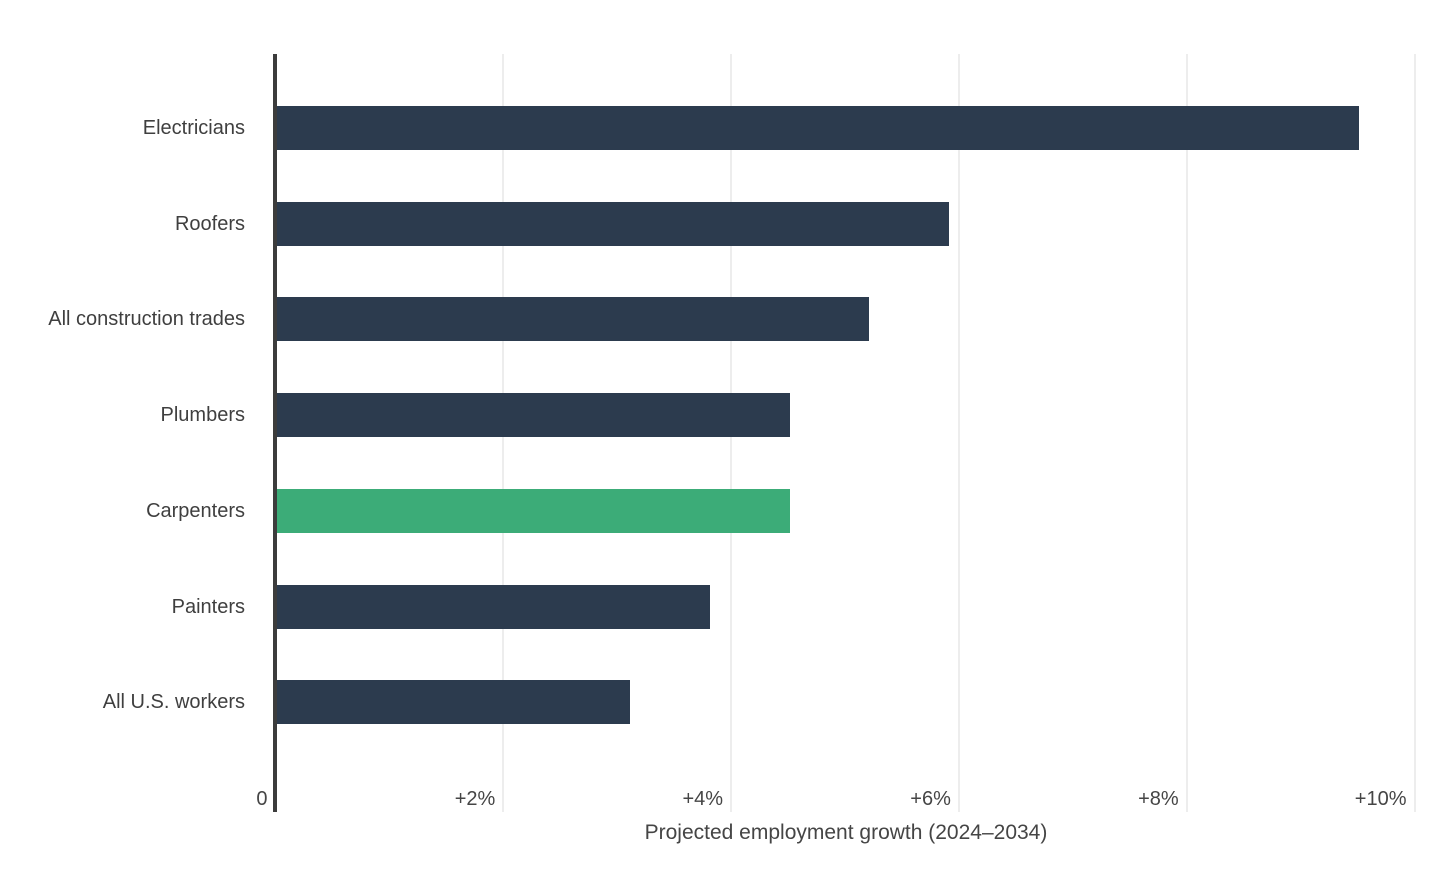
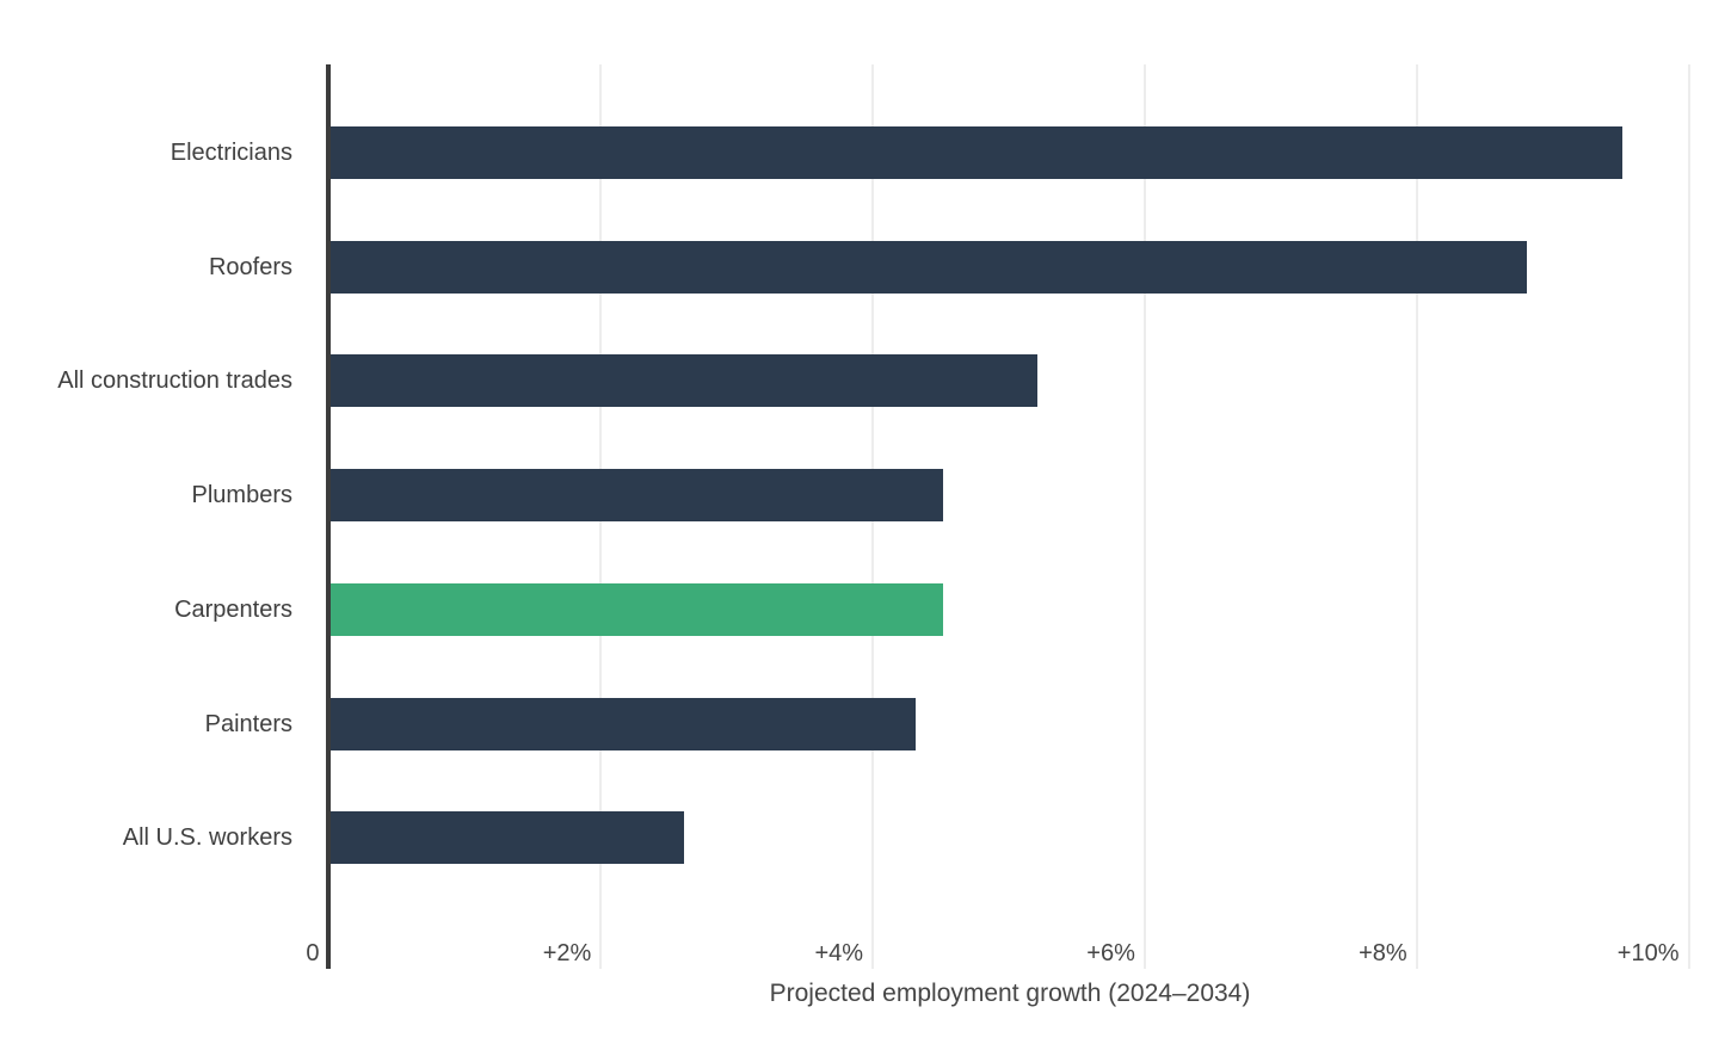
Roofers: 5.9% -> 8.8%
Painters: 3.8% -> 4.3%
All U.S. workers: 3.1% -> 2.6%
